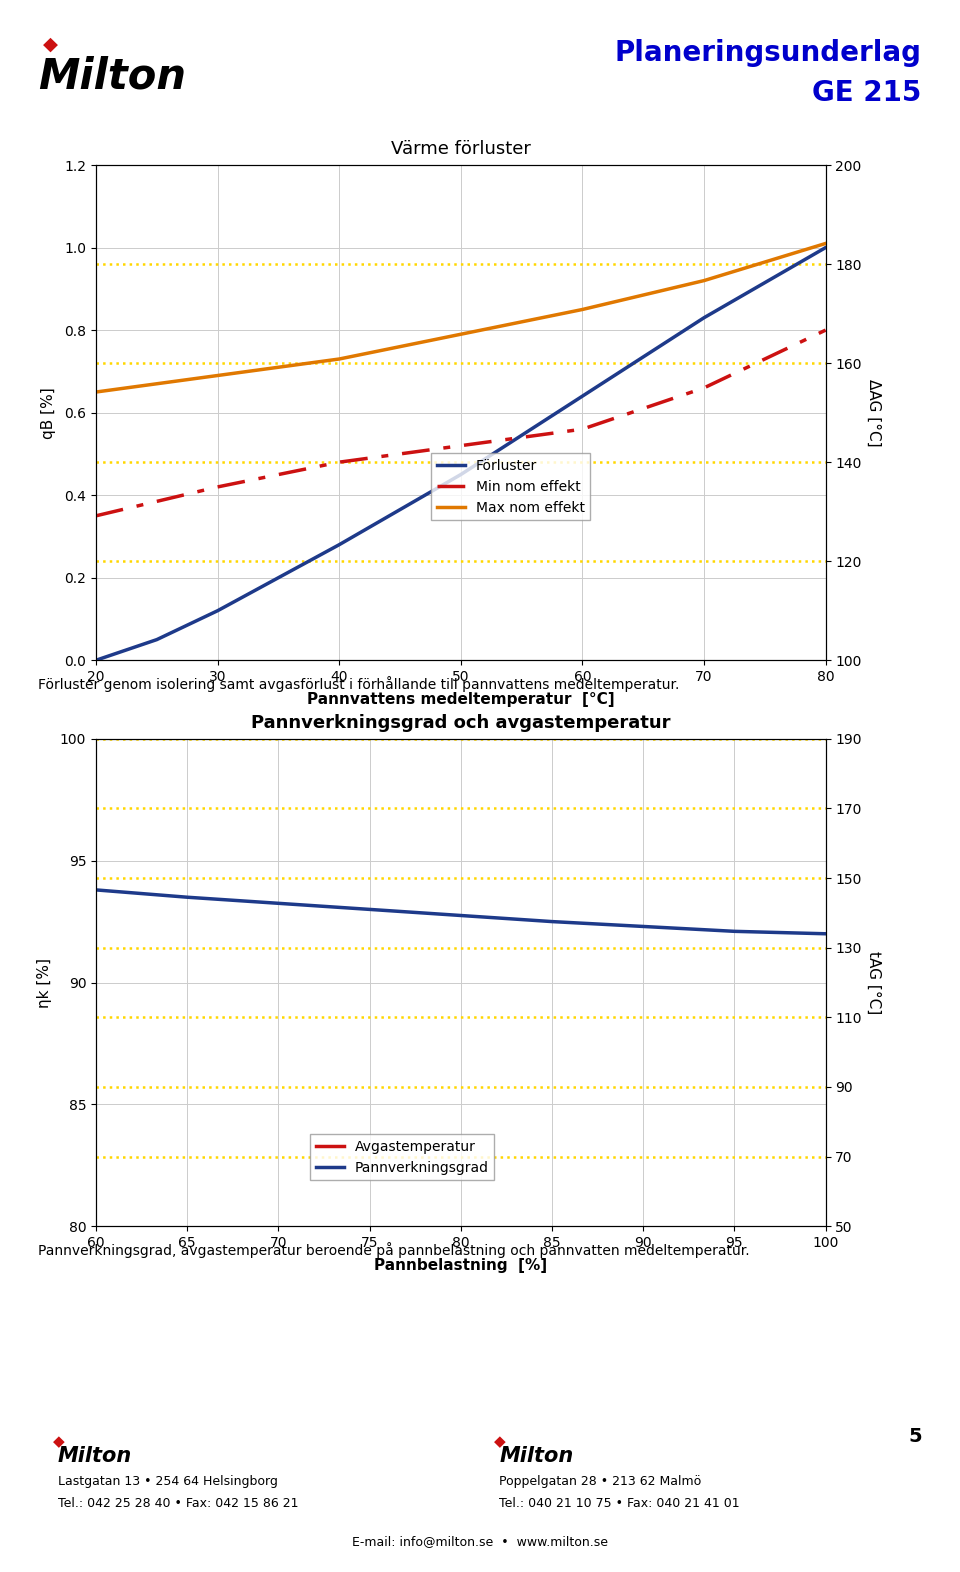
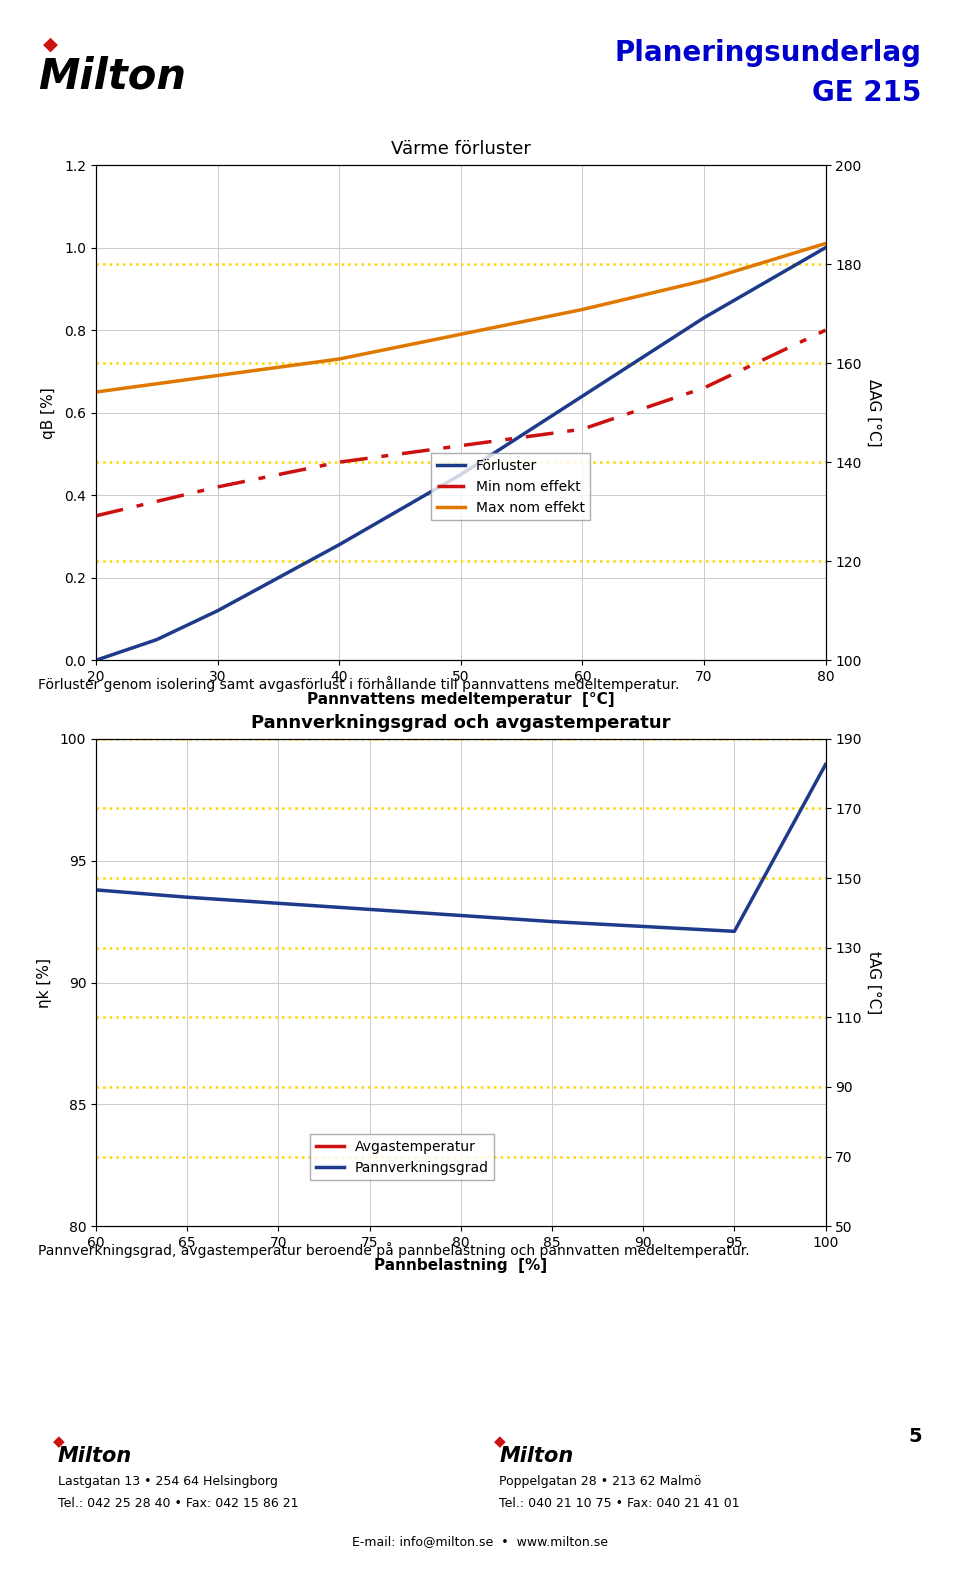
Pannverkningsgrad och avgastemperatur/Pannverkningsgrad/100: 92.00 -> 98.95
